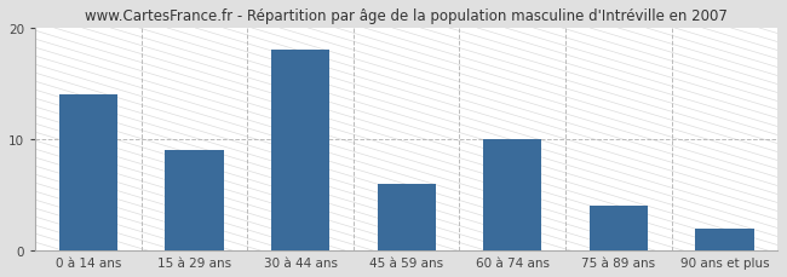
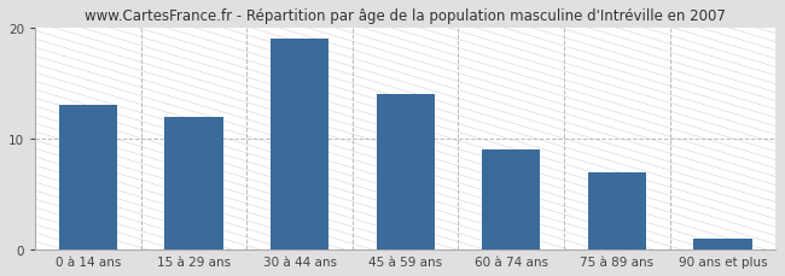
0 à 14 ans: 14 -> 13
15 à 29 ans: 9 -> 12
30 à 44 ans: 18 -> 19
45 à 59 ans: 6 -> 14
60 à 74 ans: 10 -> 9
75 à 89 ans: 4 -> 7
90 ans et plus: 2 -> 1
